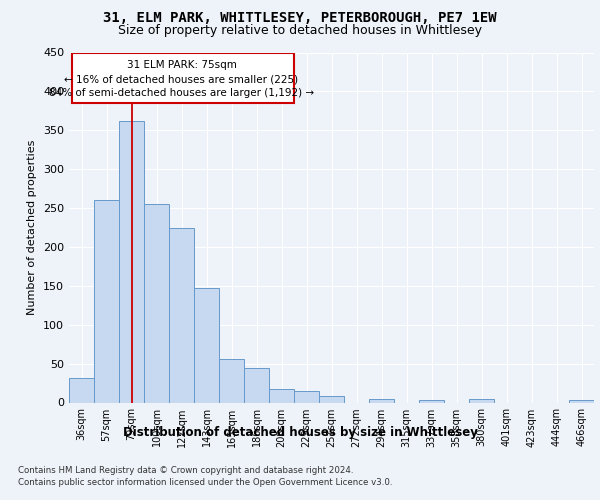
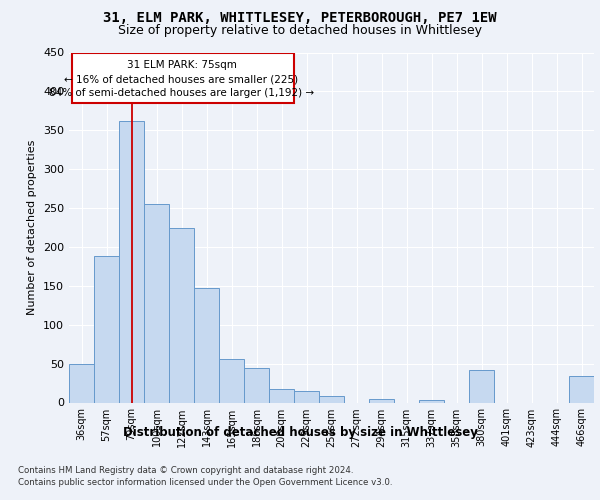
36sqm: 32 -> 50
57sqm: 260 -> 188
380sqm: 4 -> 42
466sqm: 3 -> 34
